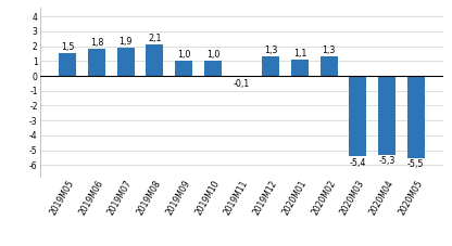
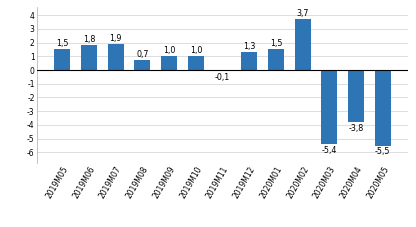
2019M08: 2,1 -> 0,7
2020M01: 1,1 -> 1,5
2020M02: 1,3 -> 3,7
2020M04: -5,3 -> -3,8
